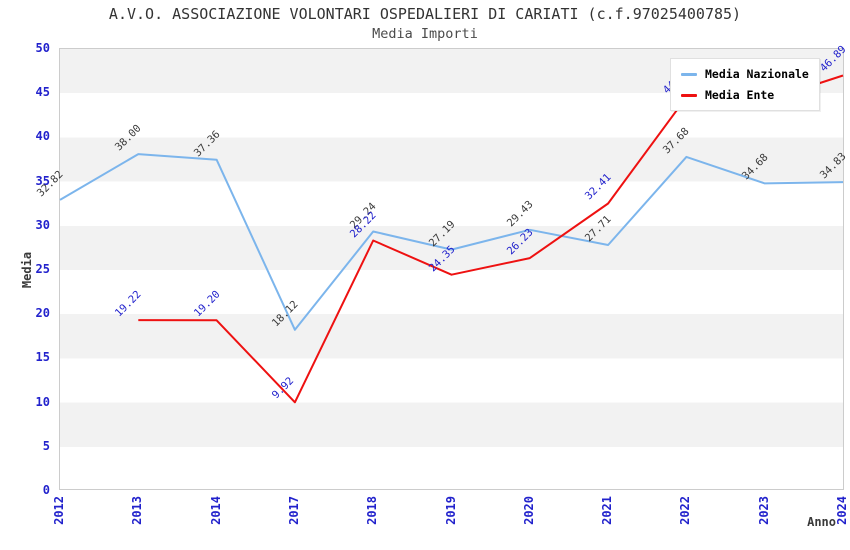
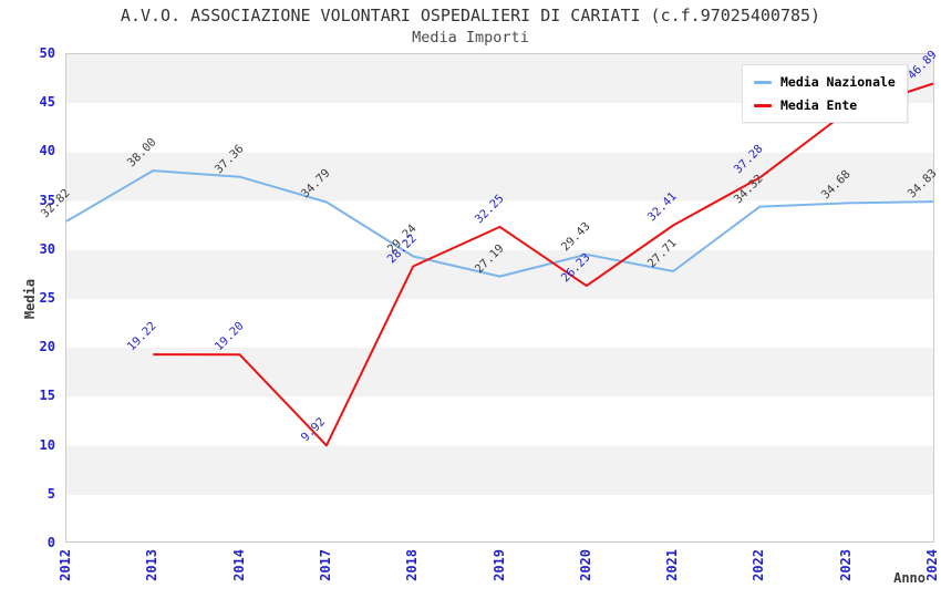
Media Nazionale/2017: 18.12 -> 34.79
Media Ente/2019: 24.35 -> 32.25
Media Nazionale/2022: 37.68 -> 34.32
Media Ente/2022: 44.44 -> 37.28
